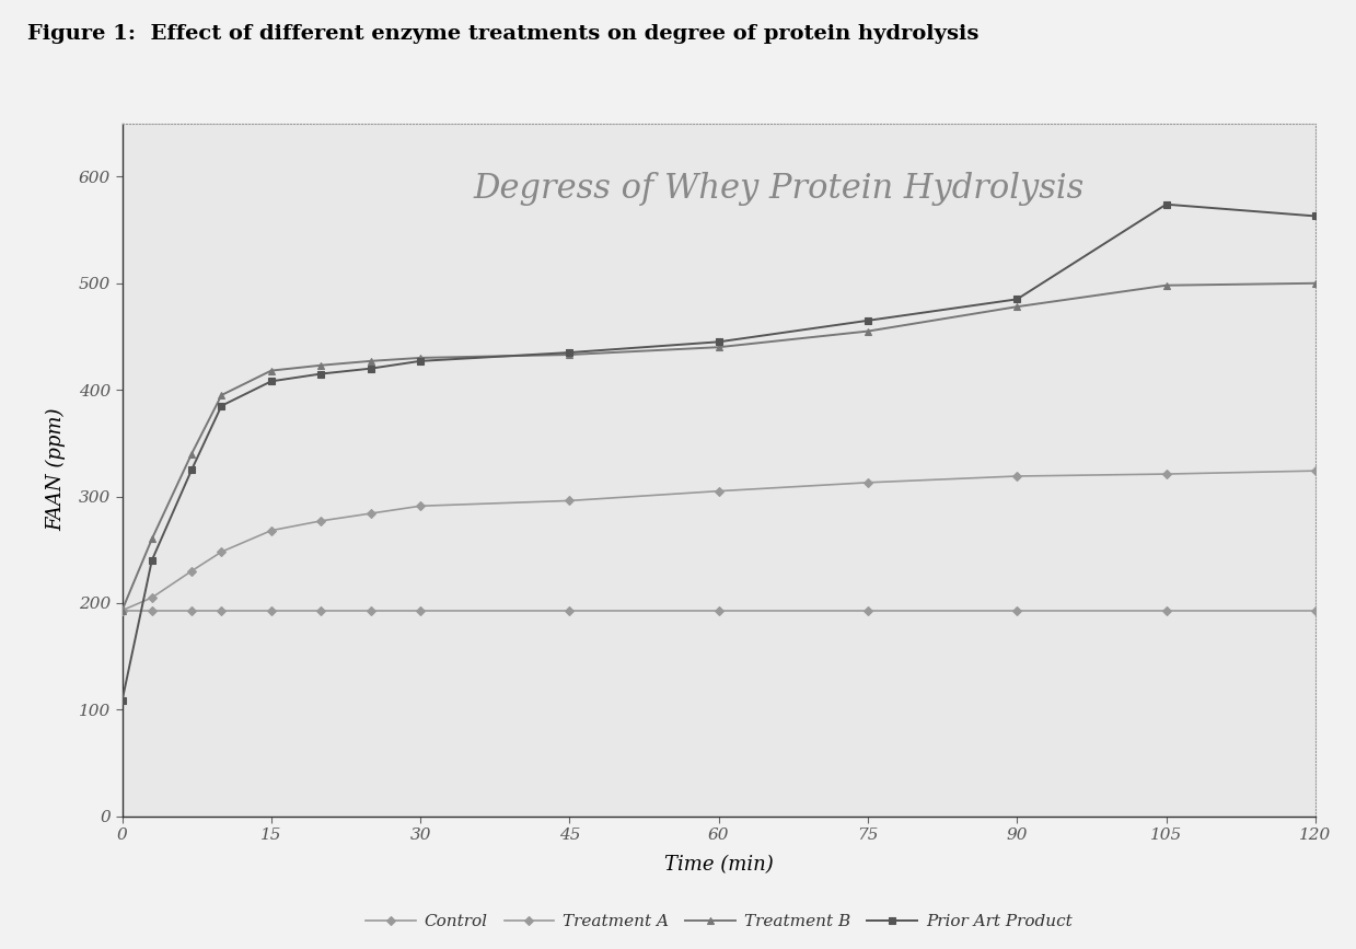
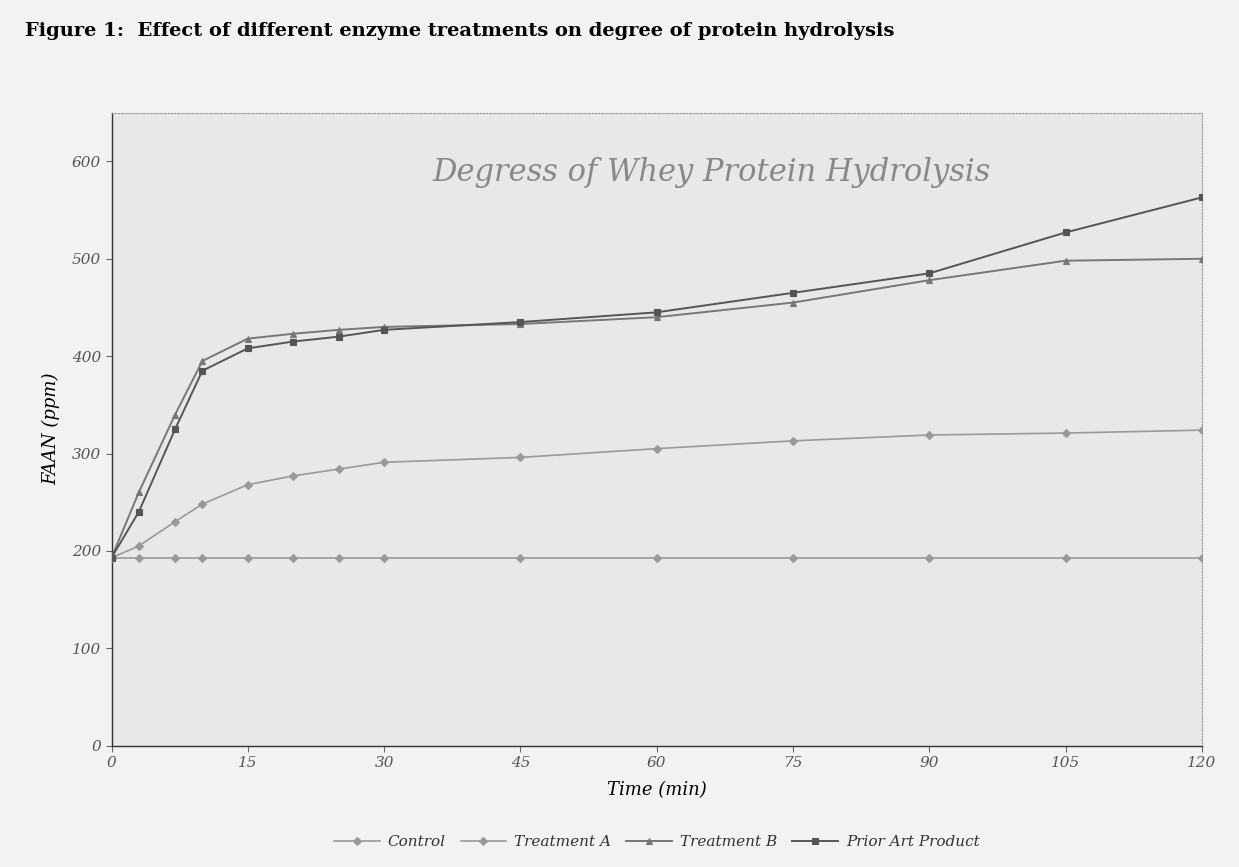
Prior Art Product/0: 108 -> 193
Prior Art Product/105: 574 -> 527
